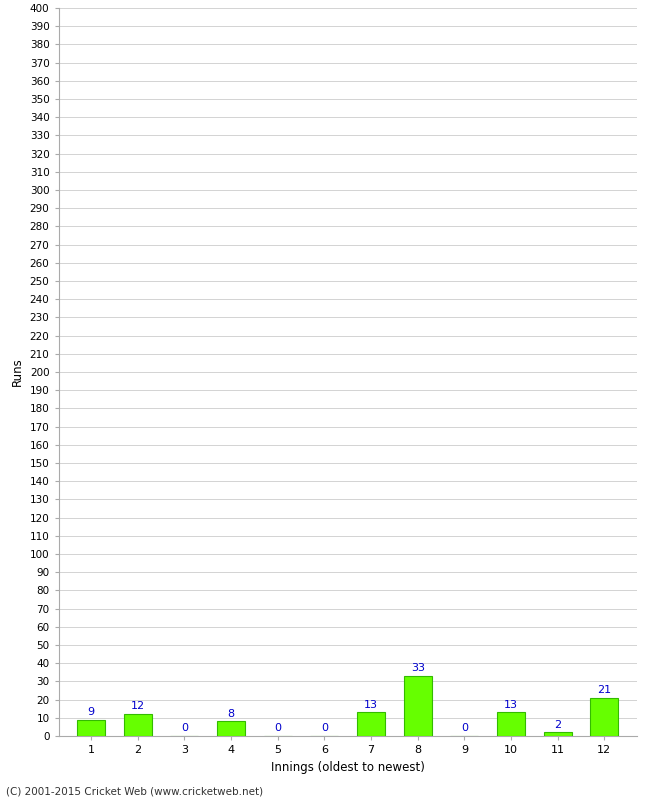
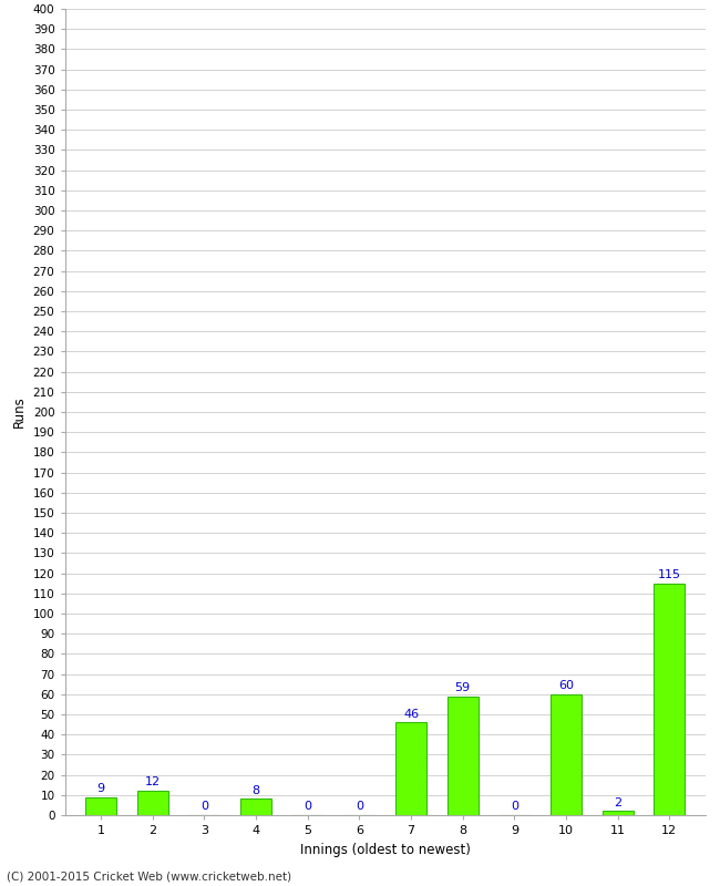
7: 13 -> 46
8: 33 -> 59
10: 13 -> 60
12: 21 -> 115
